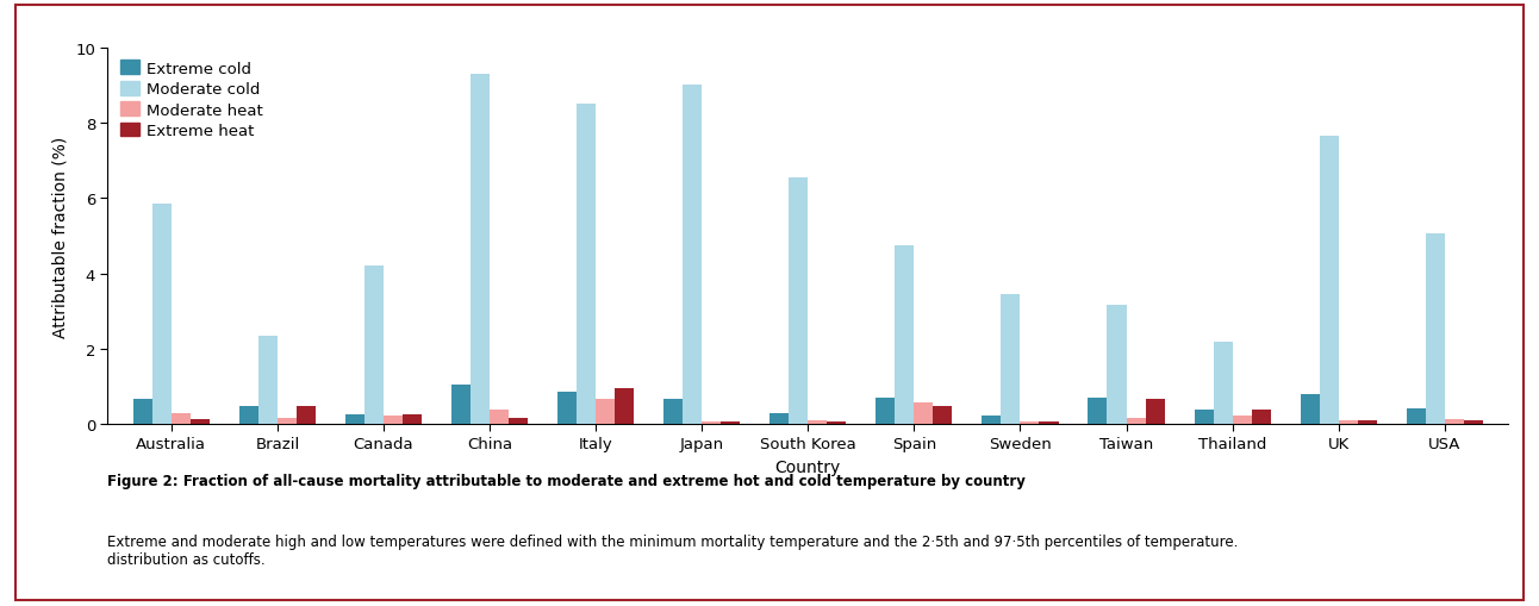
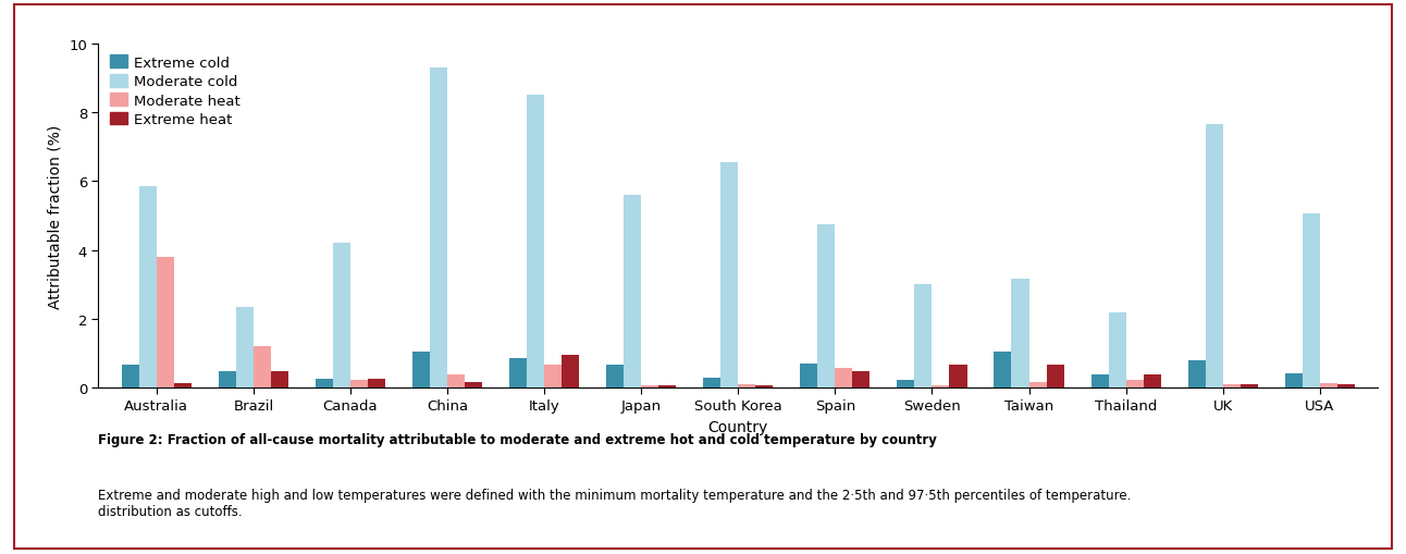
Moderate heat/Australia: 0.30 -> 3.80
Moderate heat/Brazil: 0.15 -> 1.20
Moderate cold/Japan: 9.00 -> 5.60
Moderate cold/Sweden: 3.45 -> 3.00
Extreme heat/Sweden: 0.07 -> 0.65
Extreme cold/Taiwan: 0.68 -> 1.05
